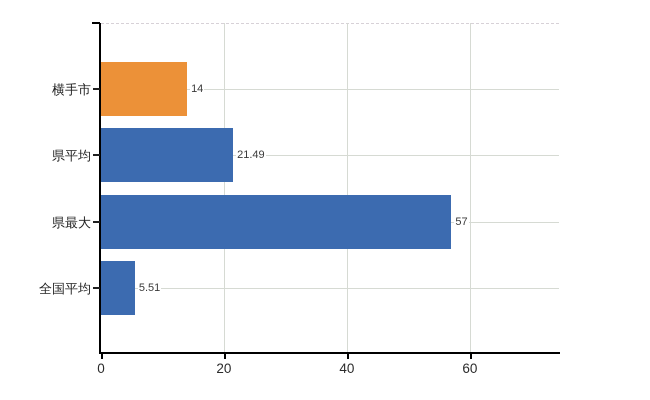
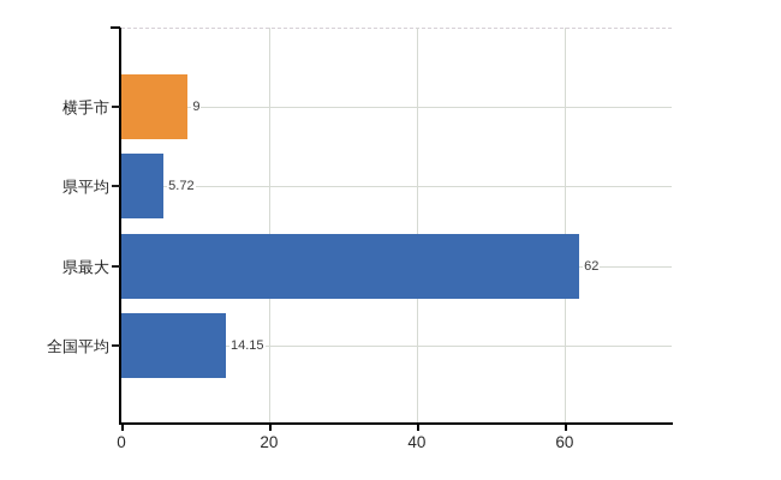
横手市: 14 -> 9
県平均: 21.49 -> 5.72
県最大: 57 -> 62
全国平均: 5.51 -> 14.15
